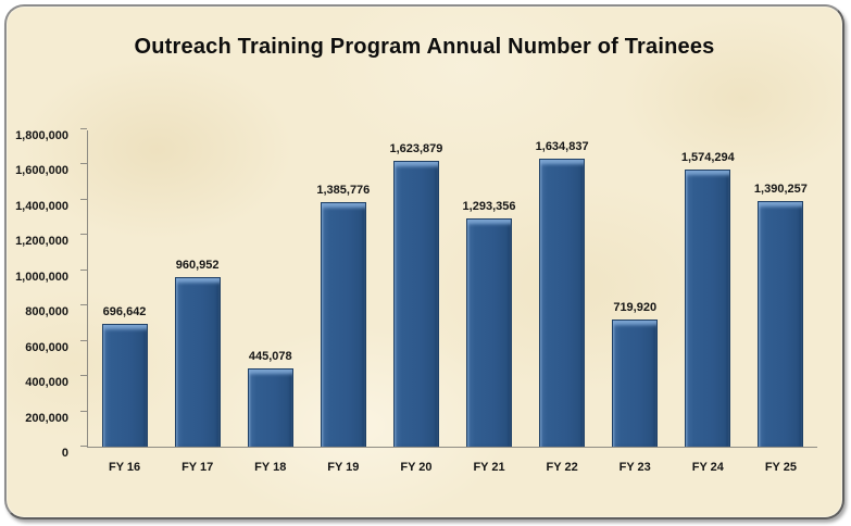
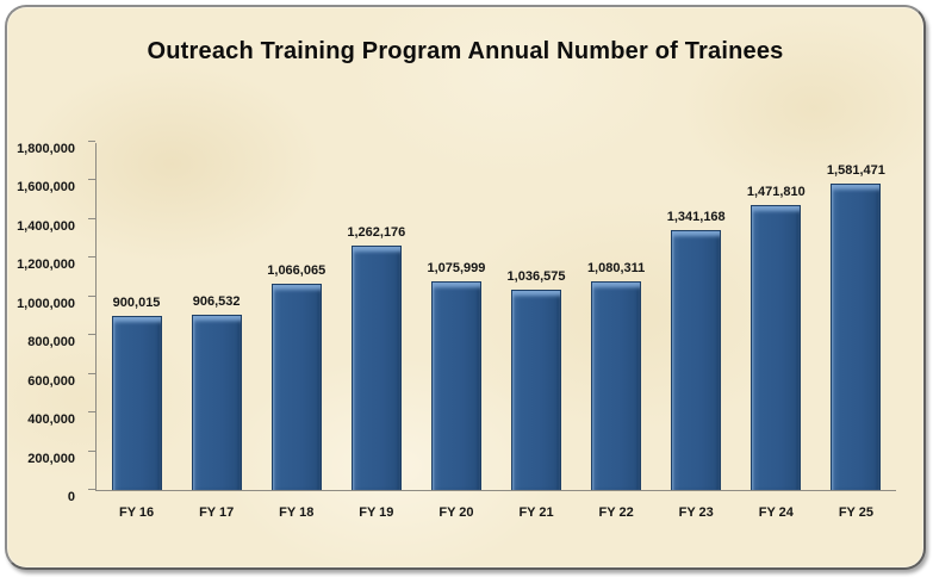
FY 16: 696,642 -> 900,015
FY 17: 960,952 -> 906,532
FY 18: 445,078 -> 1,066,065
FY 19: 1,385,776 -> 1,262,176
FY 20: 1,623,879 -> 1,075,999
FY 21: 1,293,356 -> 1,036,575
FY 22: 1,634,837 -> 1,080,311
FY 23: 719,920 -> 1,341,168
FY 24: 1,574,294 -> 1,471,810
FY 25: 1,390,257 -> 1,581,471
